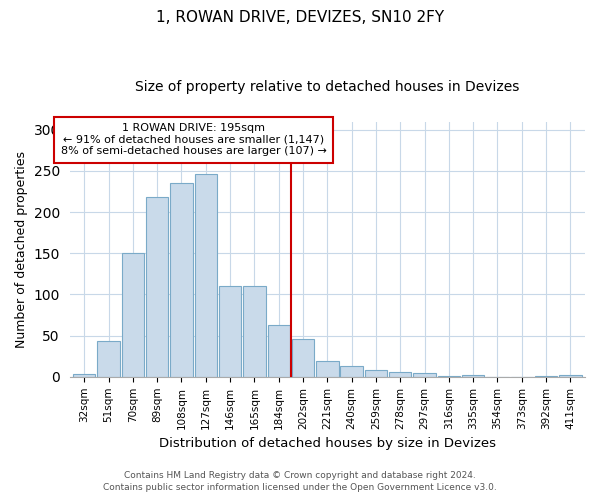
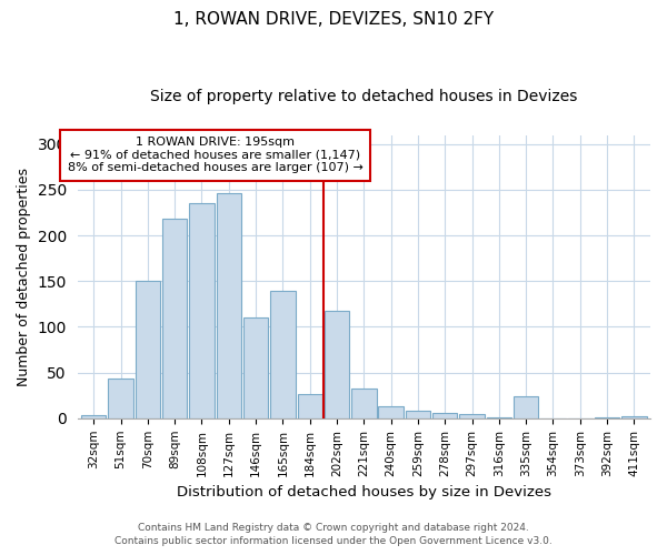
165sqm: 110 -> 140
184sqm: 63 -> 26
202sqm: 46 -> 118
221sqm: 19 -> 32
335sqm: 2 -> 24
